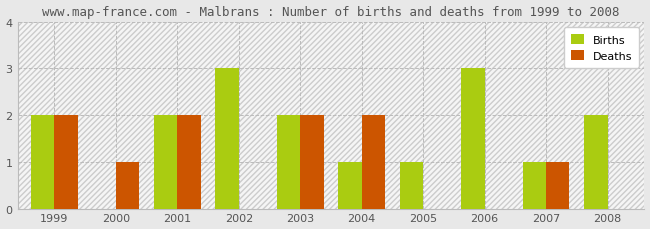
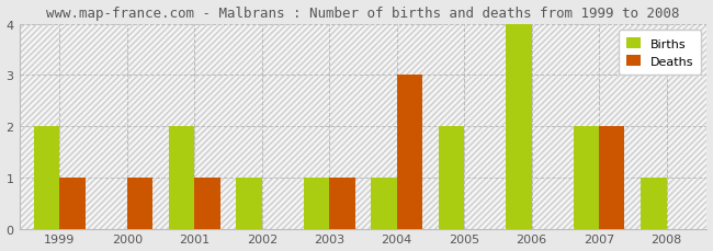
Deaths/1999: 2 -> 1
Deaths/2001: 2 -> 1
Births/2002: 3 -> 1
Births/2003: 2 -> 1
Deaths/2003: 2 -> 1
Deaths/2004: 2 -> 3
Births/2005: 1 -> 2
Births/2006: 3 -> 4
Births/2007: 1 -> 2
Deaths/2007: 1 -> 2
Births/2008: 2 -> 1
